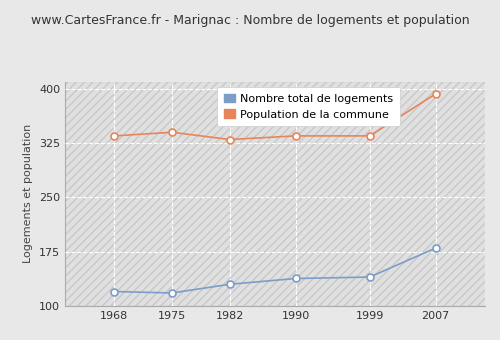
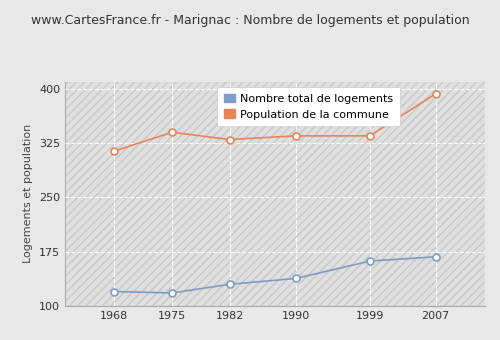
Population de la commune/1968: 335 -> 314
Nombre total de logements/1999: 140 -> 162
Nombre total de logements/2007: 180 -> 168
